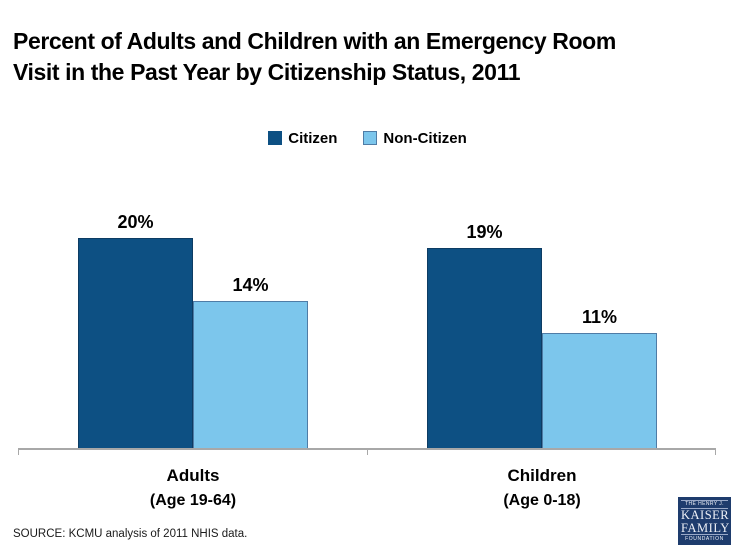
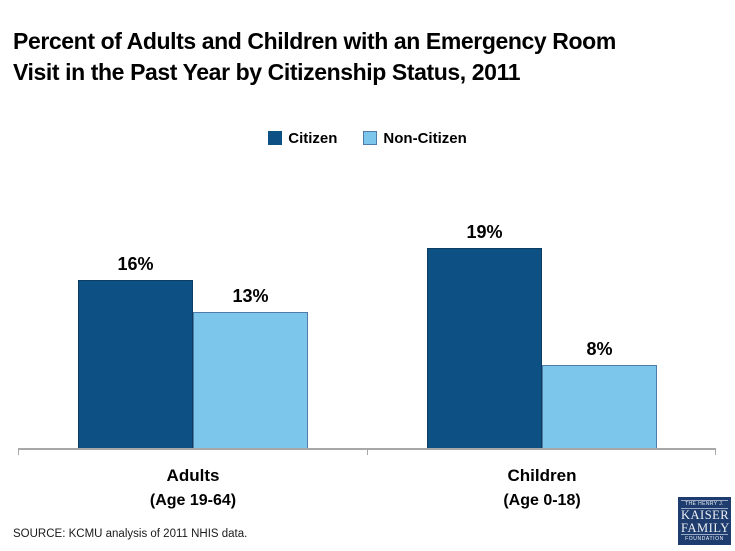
Citizen/Adults: 20% -> 16%
Non-Citizen/Adults: 14% -> 13%
Non-Citizen/Children: 11% -> 8%
